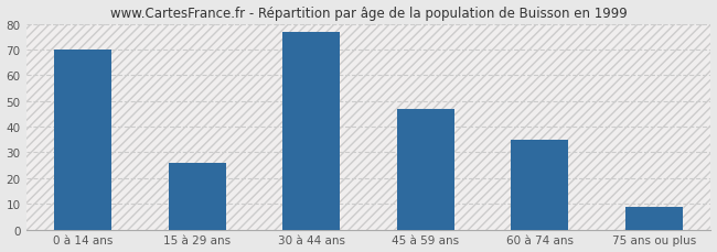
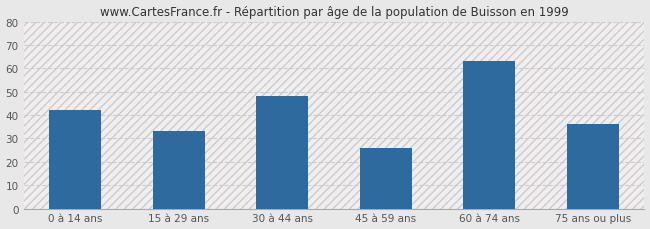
0 à 14 ans: 70 -> 42
15 à 29 ans: 26 -> 33
30 à 44 ans: 77 -> 48
45 à 59 ans: 47 -> 26
60 à 74 ans: 35 -> 63
75 ans ou plus: 9 -> 36
